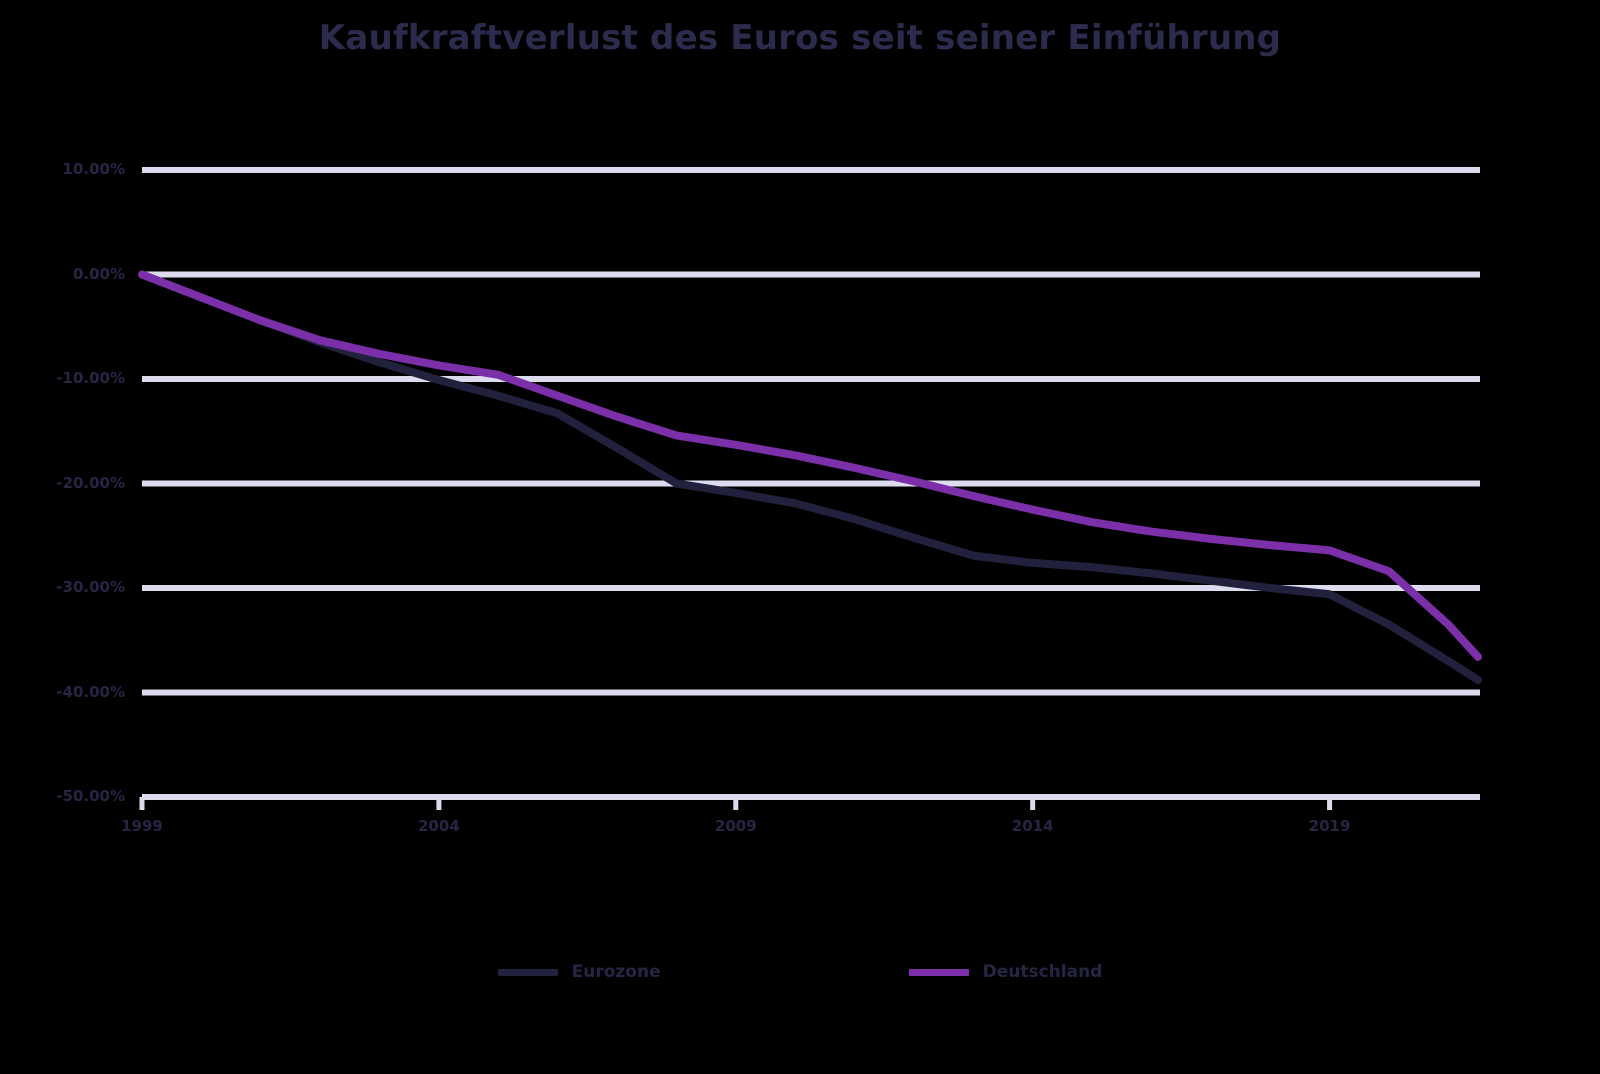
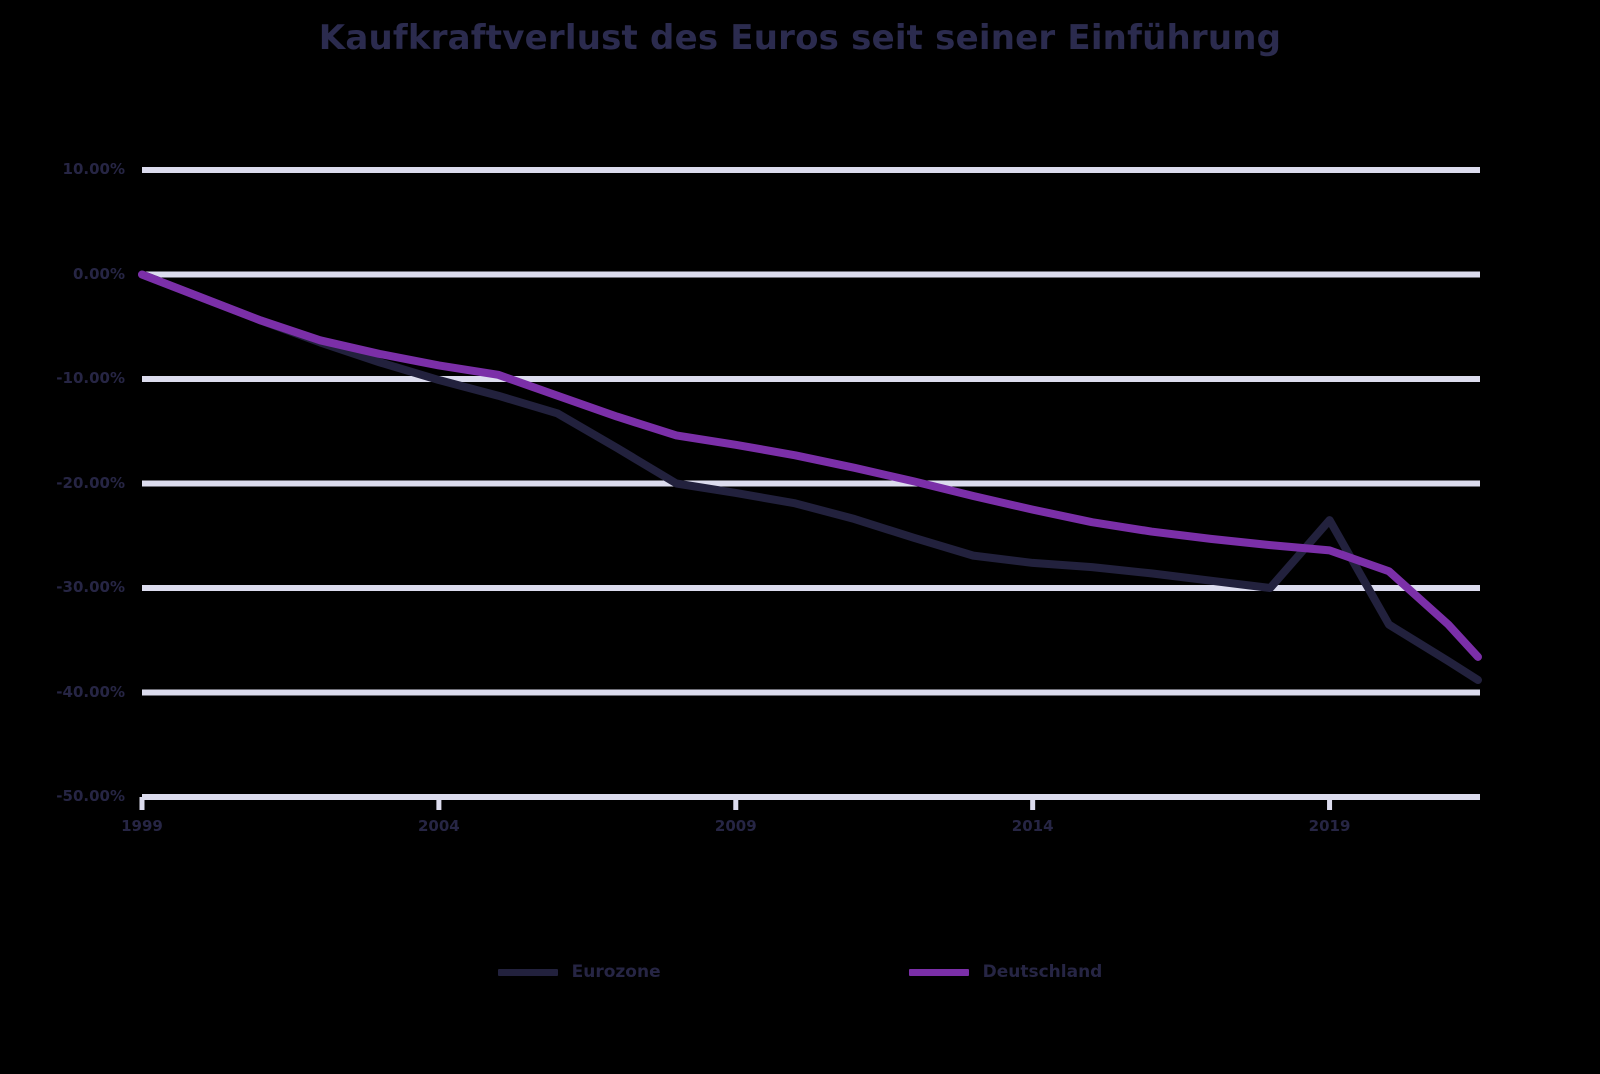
Eurozone/2019: -30.6% -> -23.5%
